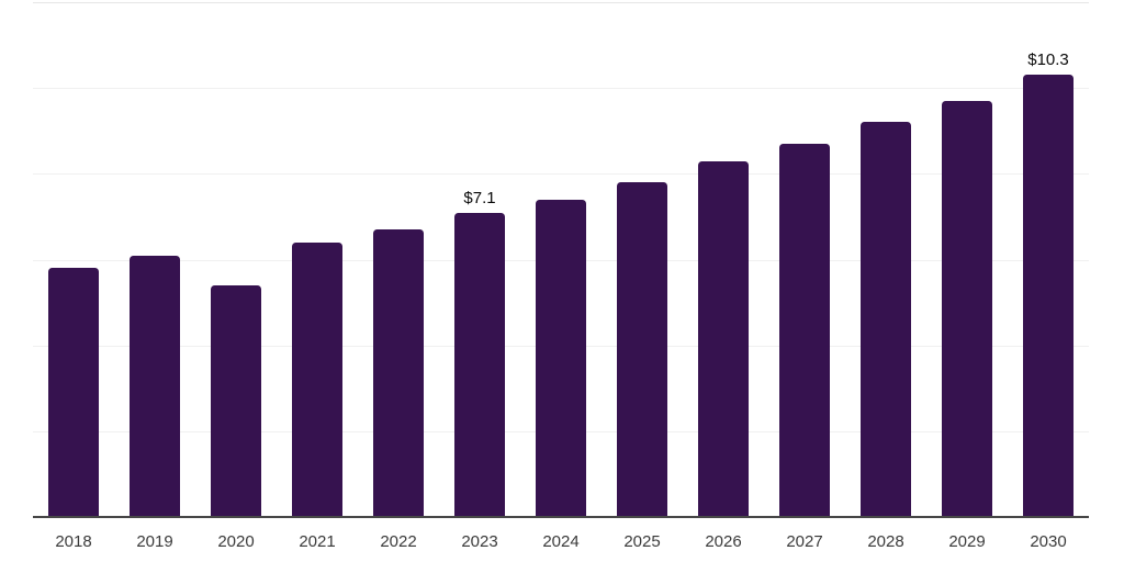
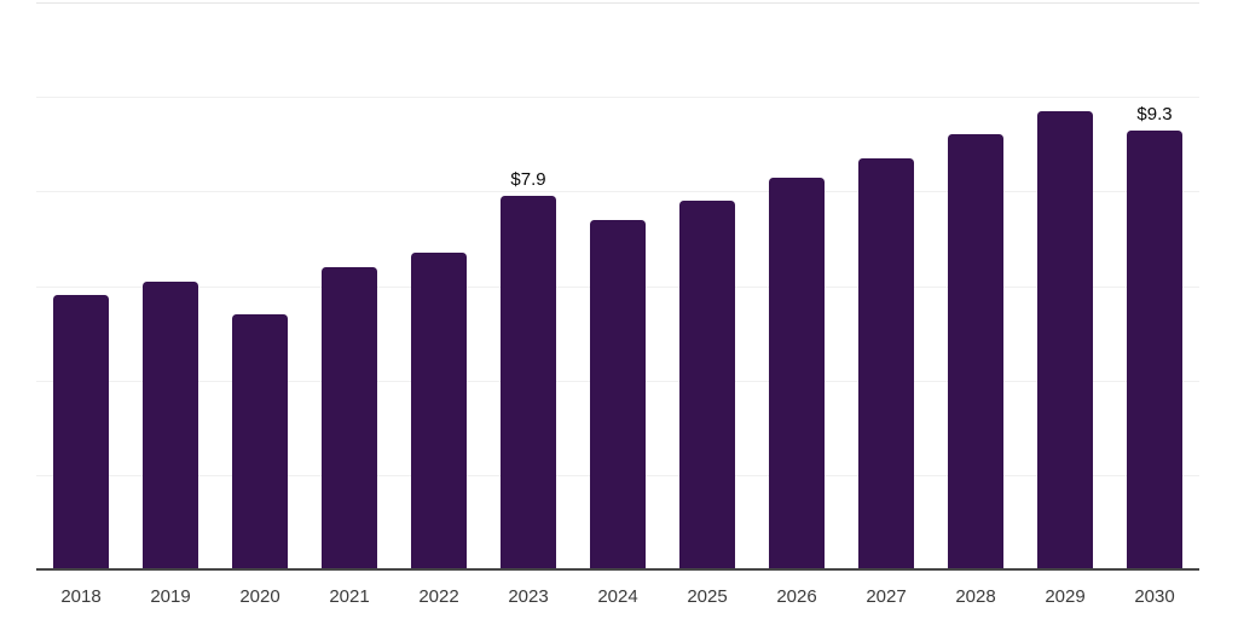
2023: $7.1 -> $7.9
2030: $10.3 -> $9.3
